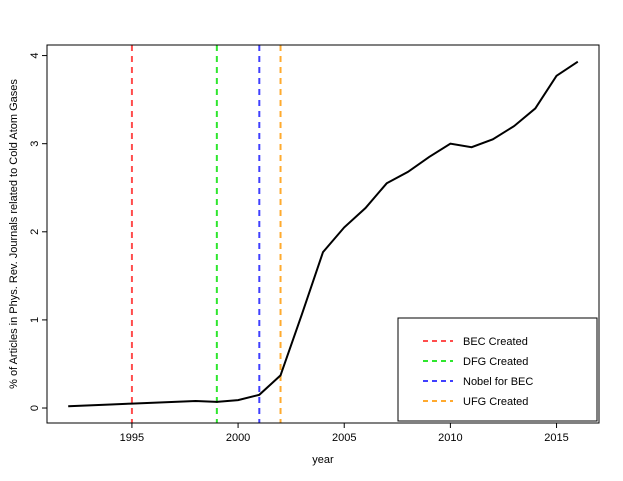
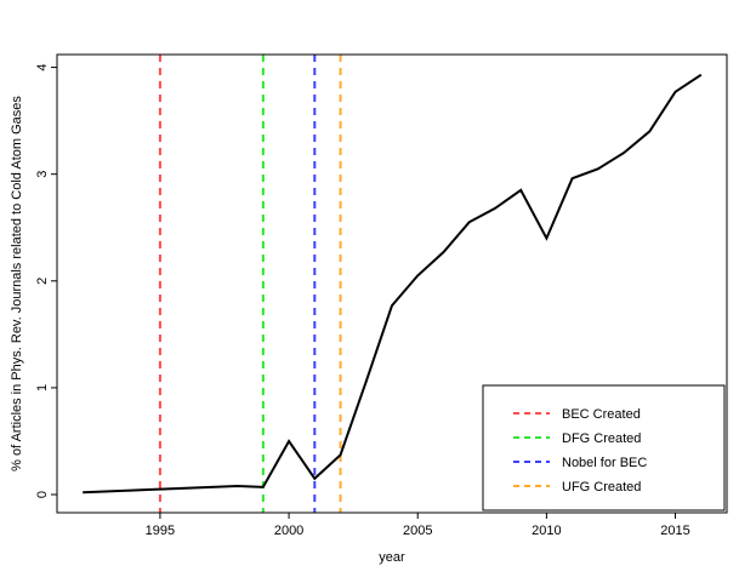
2000: 0.1 -> 0.5
2010: 3.0 -> 2.4
